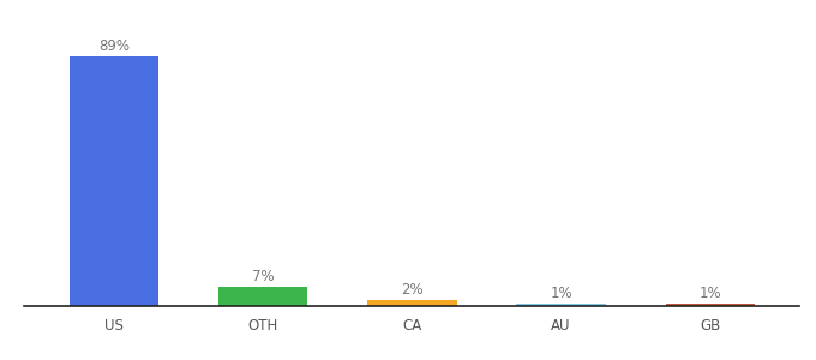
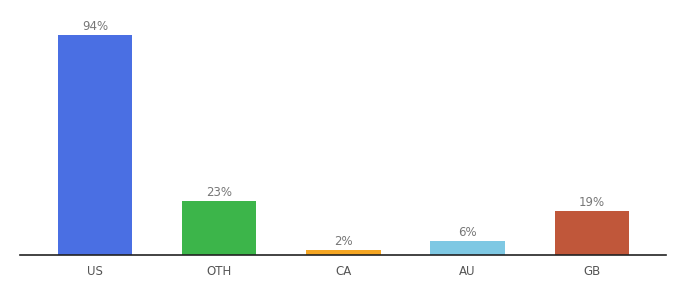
US: 89% -> 94%
OTH: 7% -> 23%
AU: 1% -> 6%
GB: 1% -> 19%
